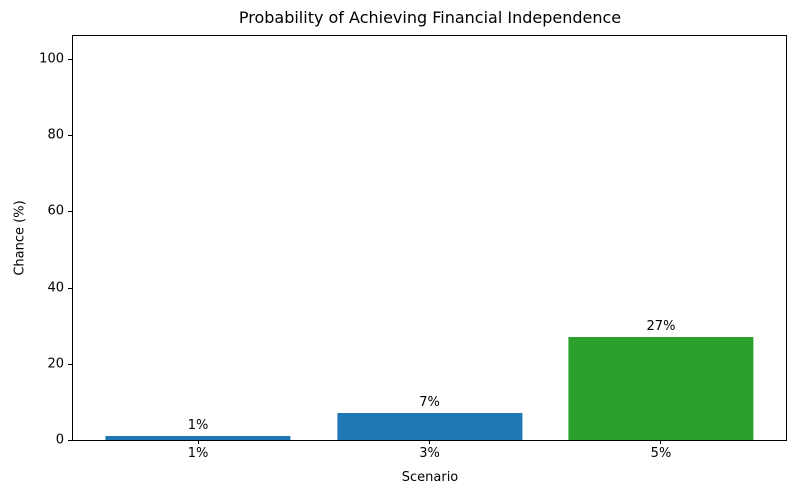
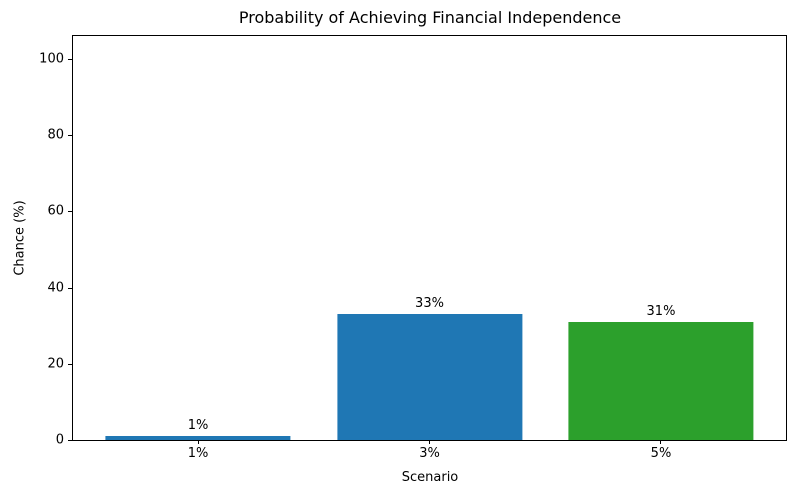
3%: 7% -> 33%
5%: 27% -> 31%
